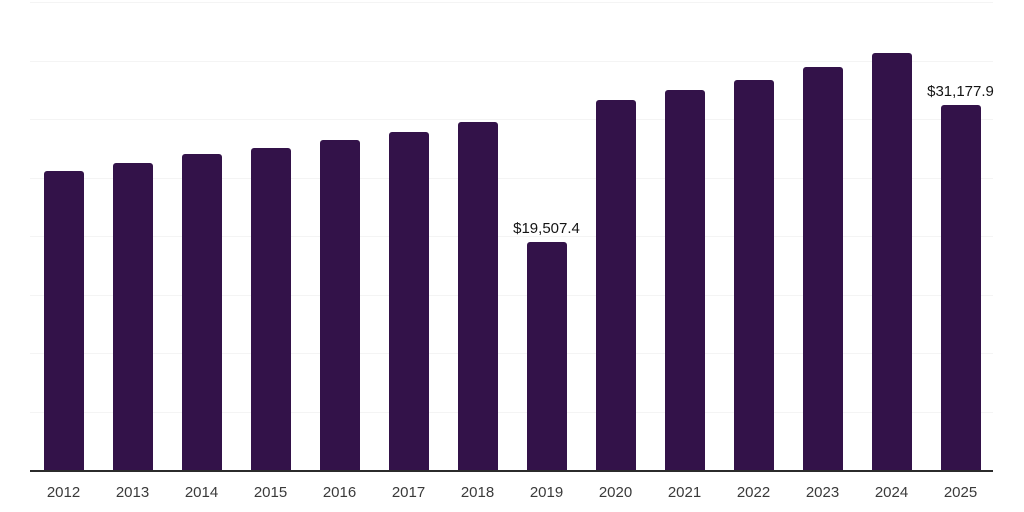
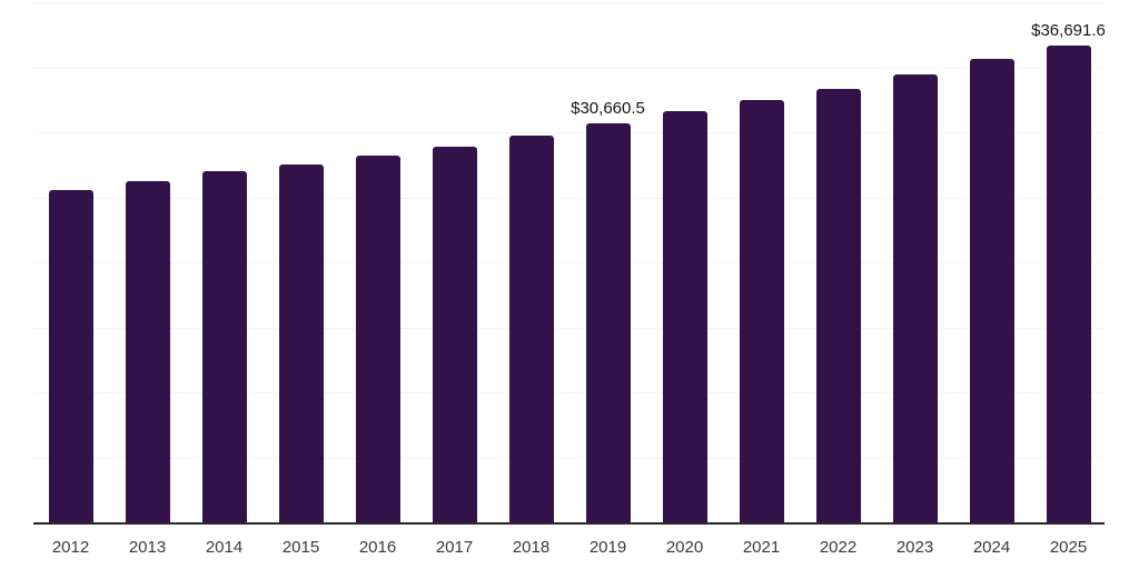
2019: $19,507.4 -> $30,660.5
2025: $31,177.9 -> $36,691.6
